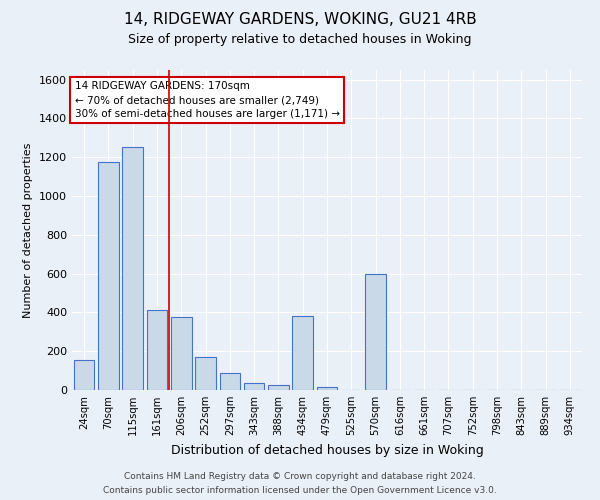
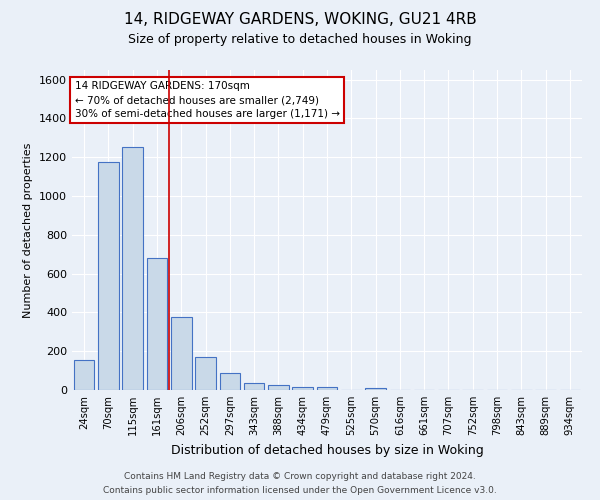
161sqm: 410 -> 680
434sqm: 380 -> 20
570sqm: 600 -> 10
